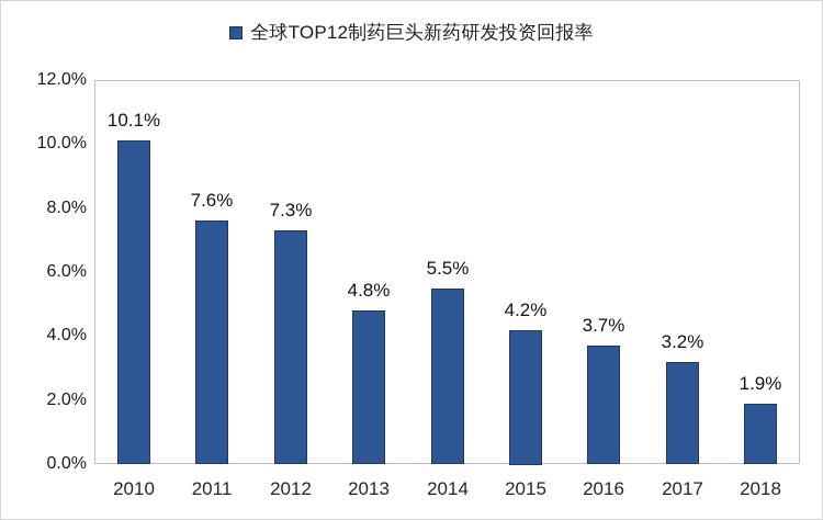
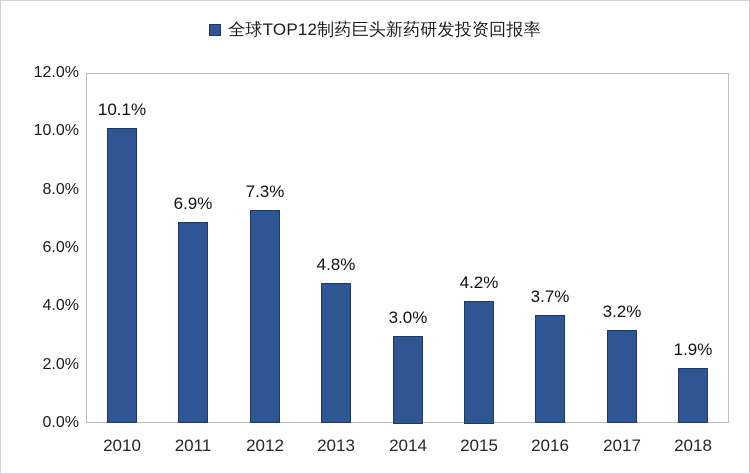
2011: 7.6% -> 6.9%
2014: 5.5% -> 3.0%
